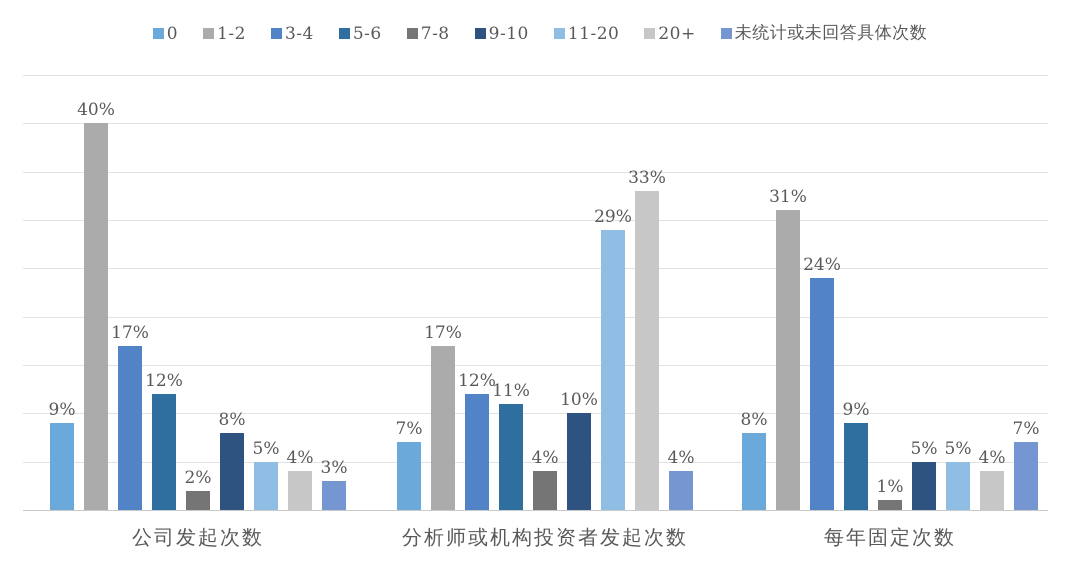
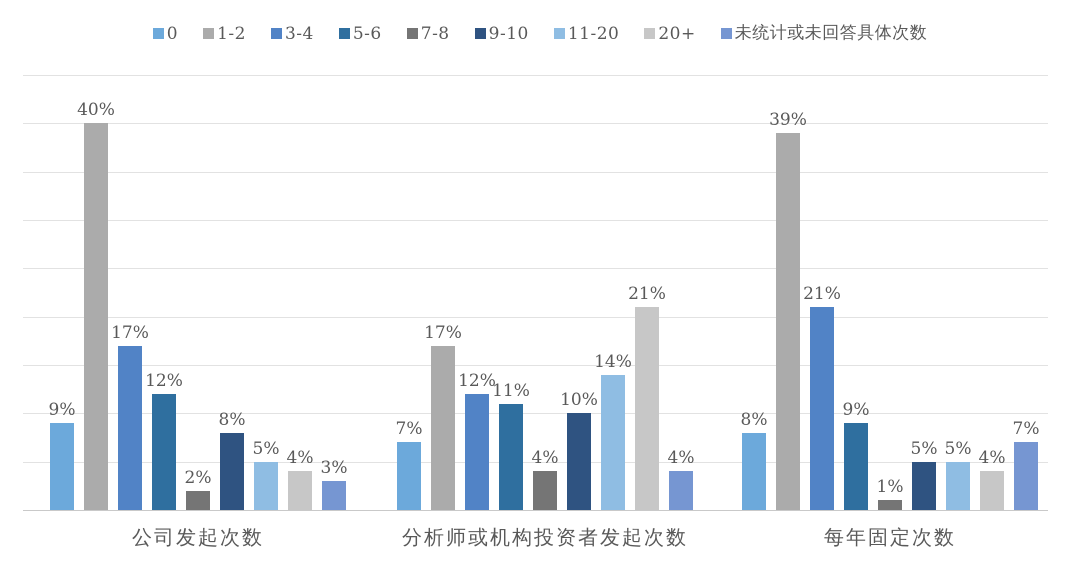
11-20/分析师或机构投资者发起次数: 29% -> 14%
20+/分析师或机构投资者发起次数: 33% -> 21%
1-2/每年固定次数: 31% -> 39%
3-4/每年固定次数: 24% -> 21%
